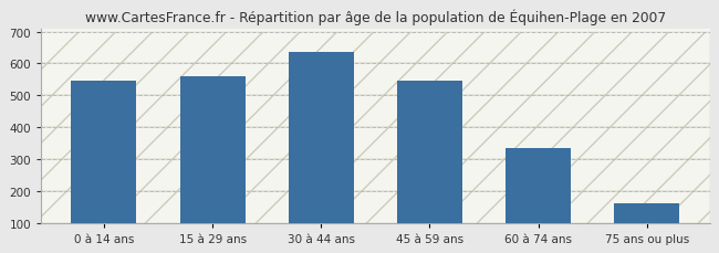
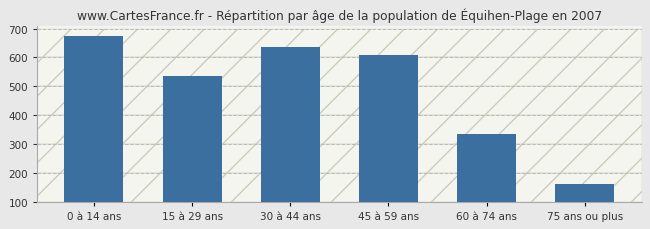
0 à 14 ans: 545 -> 675
15 à 29 ans: 560 -> 535
45 à 59 ans: 545 -> 608
